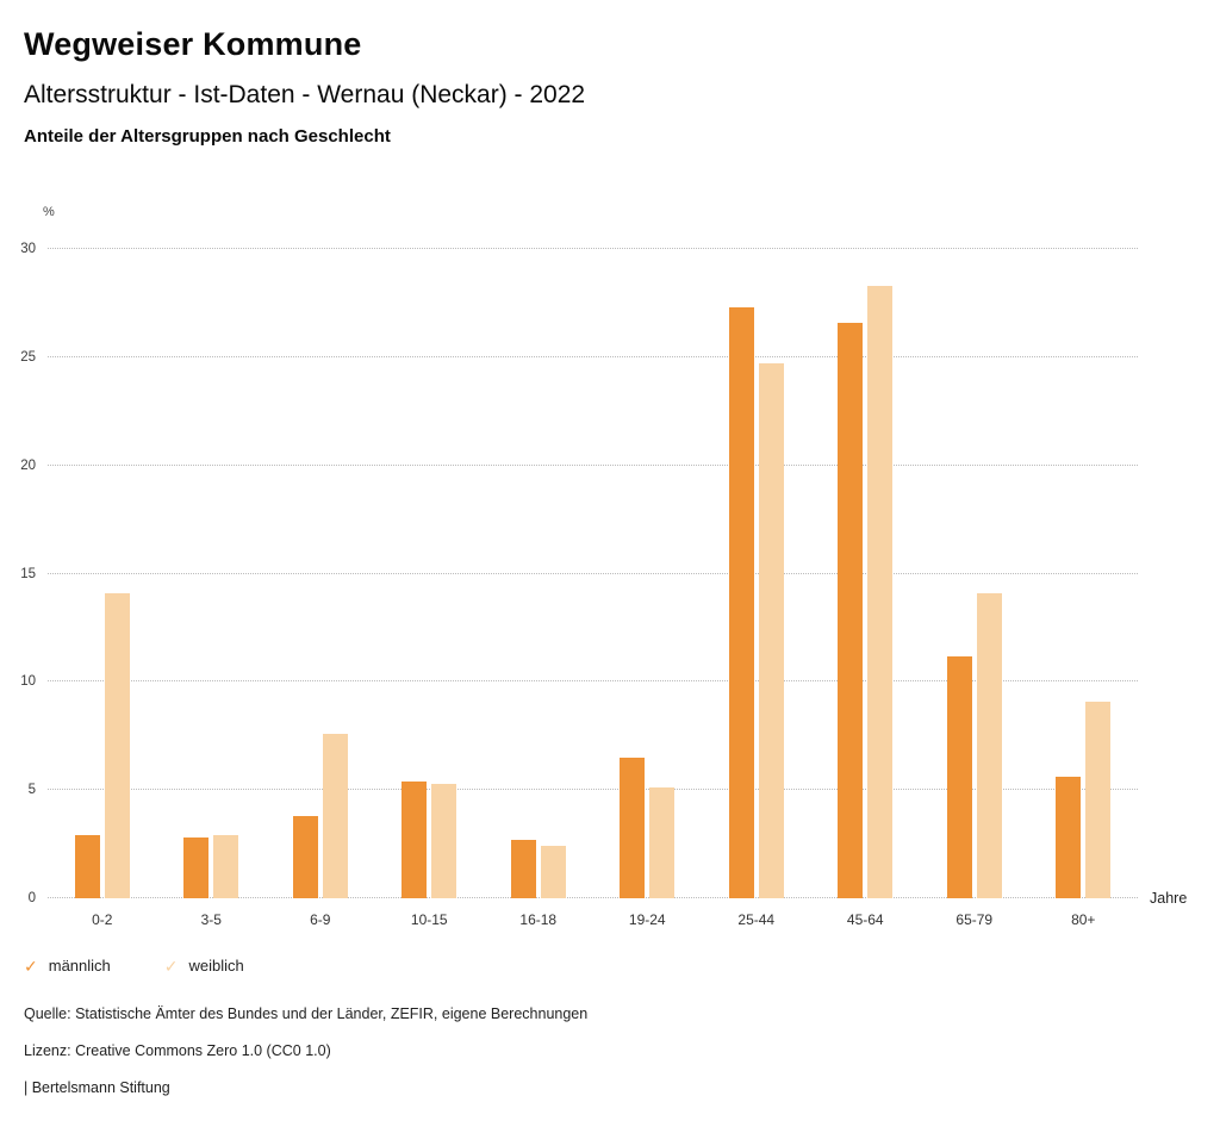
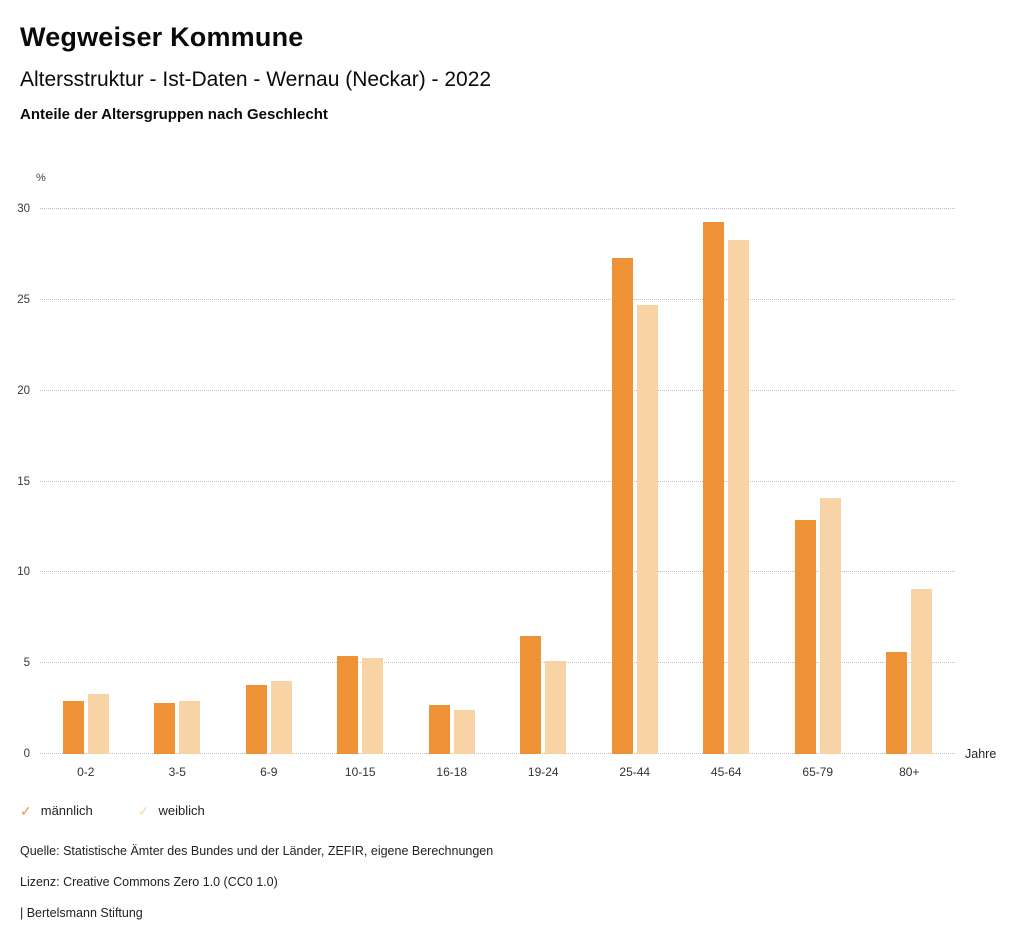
weiblich/0-2: 14.1 -> 3.3
weiblich/6-9: 7.6 -> 4.0
männlich/45-64: 26.6 -> 29.3
männlich/65-79: 11.2 -> 12.9
